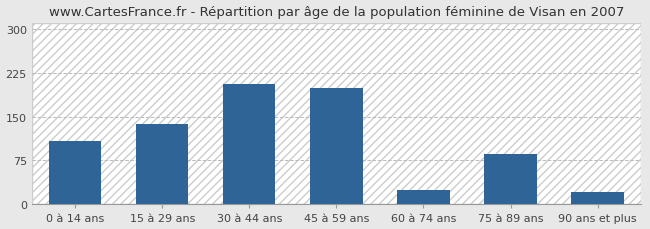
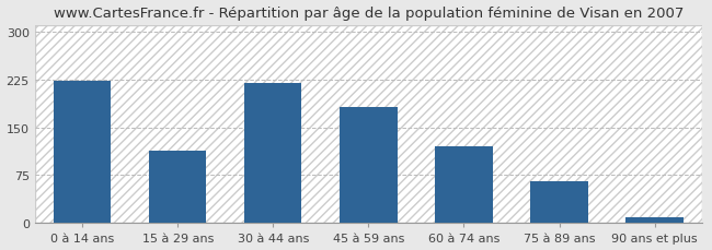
0 à 14 ans: 108 -> 222
15 à 29 ans: 138 -> 113
30 à 44 ans: 206 -> 220
45 à 59 ans: 198 -> 182
60 à 74 ans: 24 -> 120
75 à 89 ans: 86 -> 65
90 ans et plus: 22 -> 10
